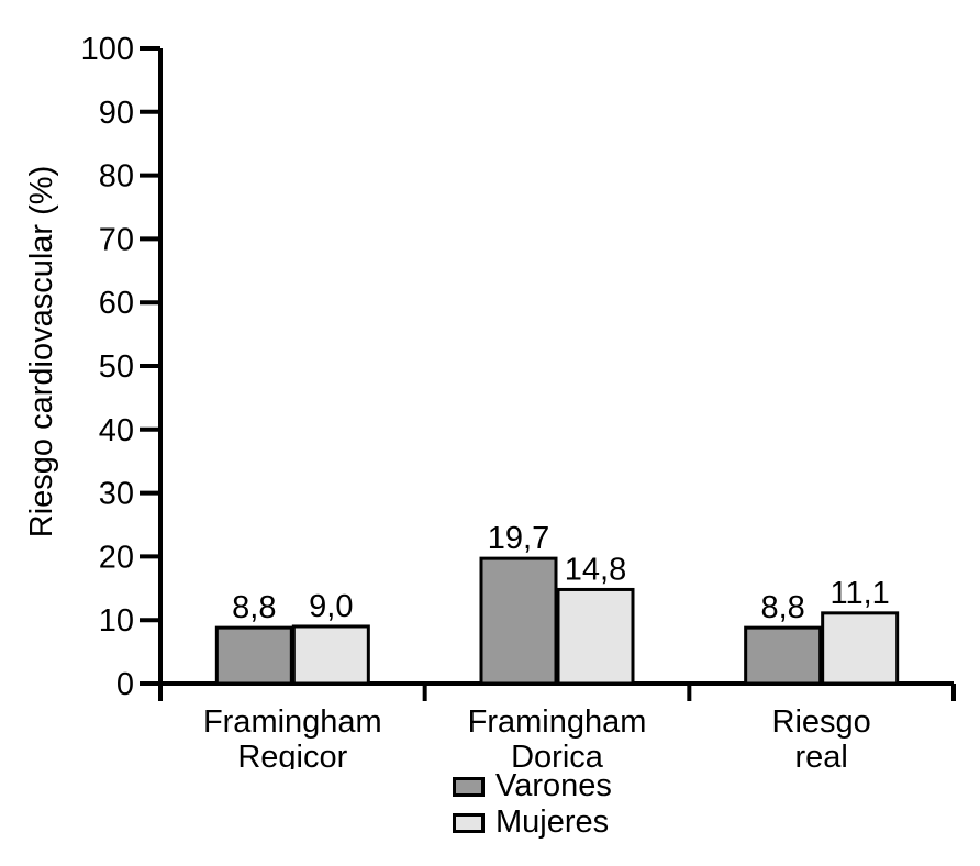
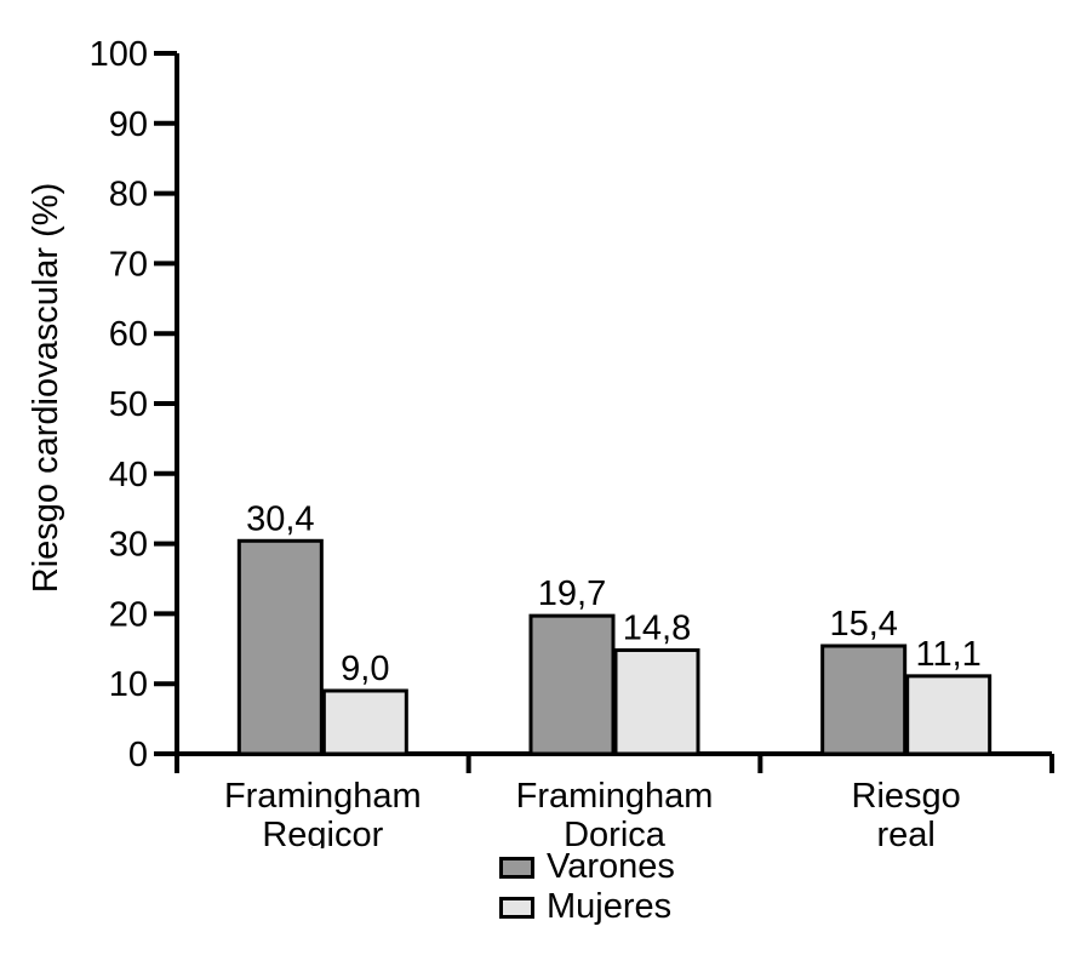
Varones/Framingham Regicor: 8,8 -> 30,4
Varones/Riesgo real: 8,8 -> 15,4
